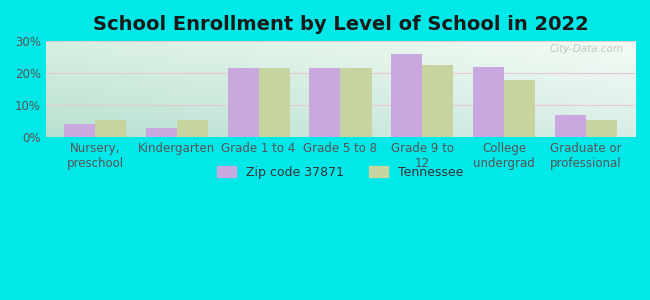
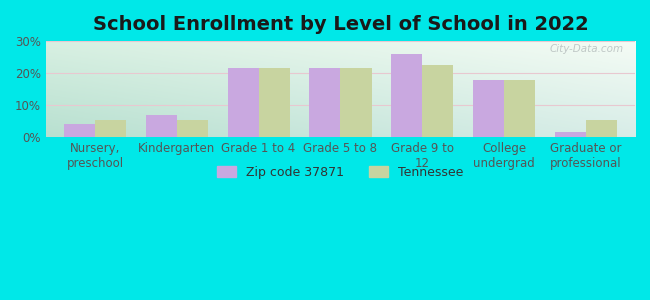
Zip code 37871/Kindergarten: 3.0% -> 7.0%
Zip code 37871/College undergrad: 22.0% -> 18.0%
Zip code 37871/Graduate or professional: 7.0% -> 1.5%
